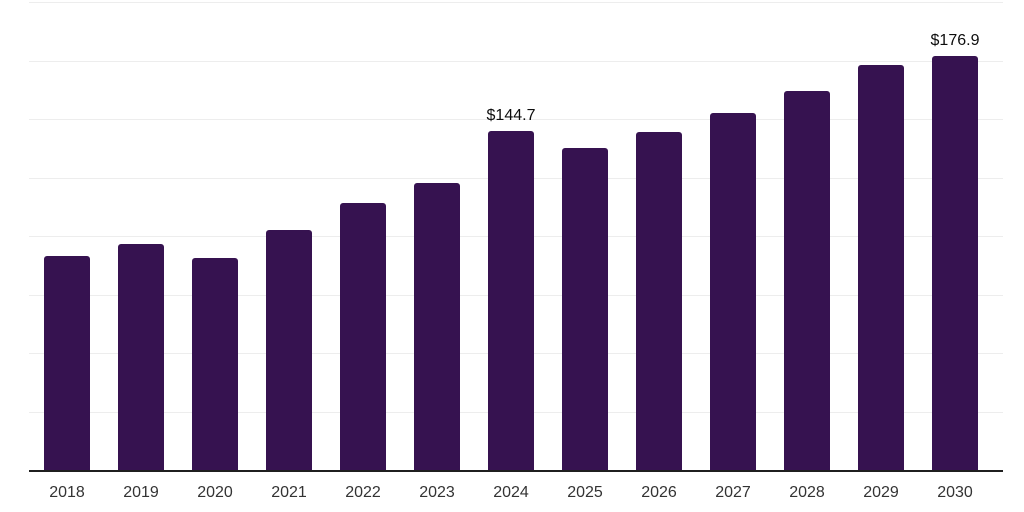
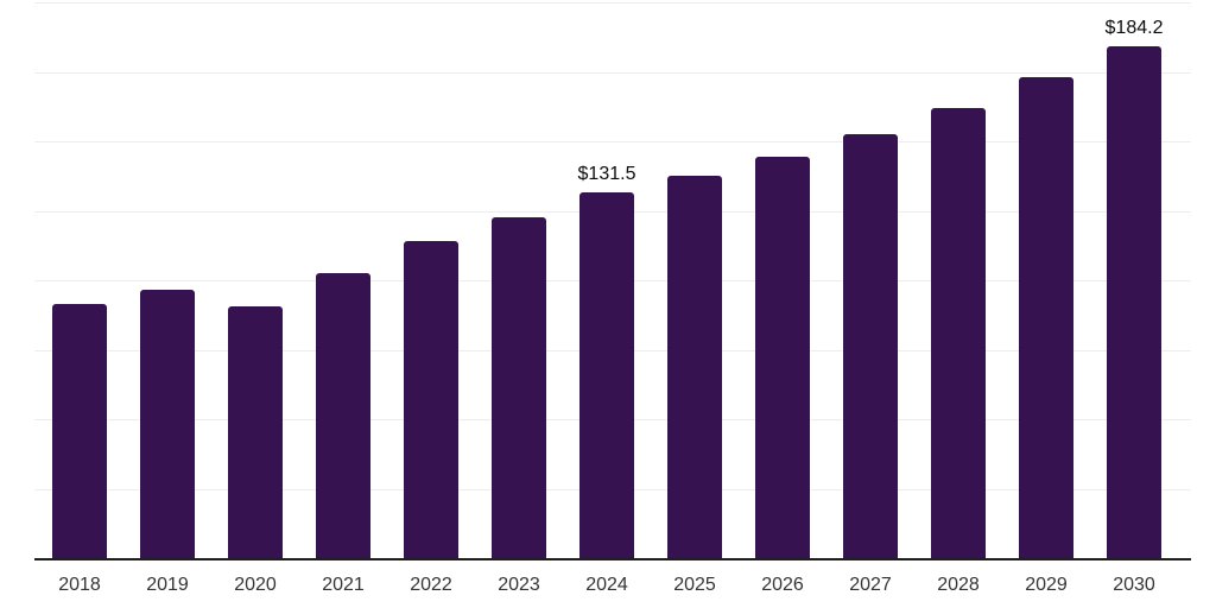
2024: $144.7 -> $131.5
2030: $176.9 -> $184.2
